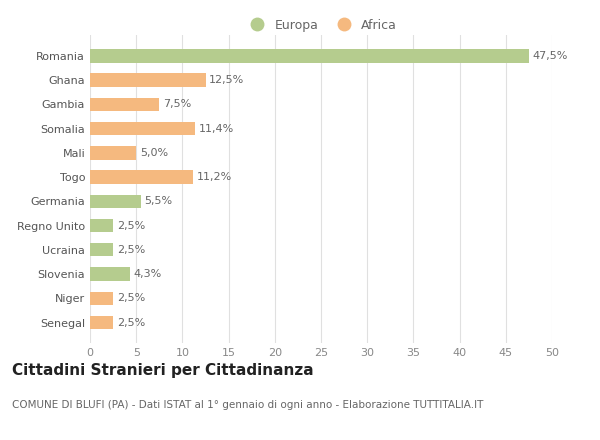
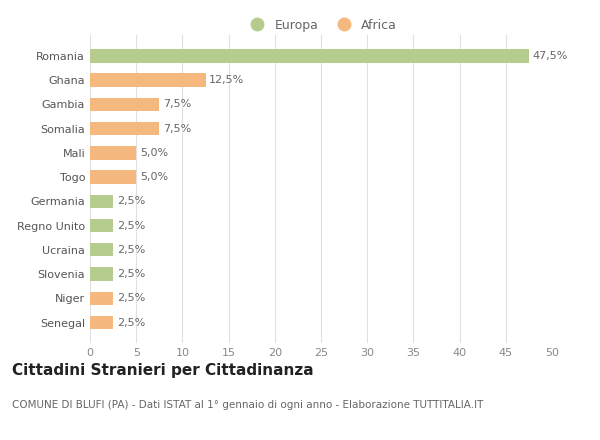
Somalia: 11,4% -> 7,5%
Togo: 11,2% -> 5,0%
Germania: 5,5% -> 2,5%
Slovenia: 4,3% -> 2,5%
